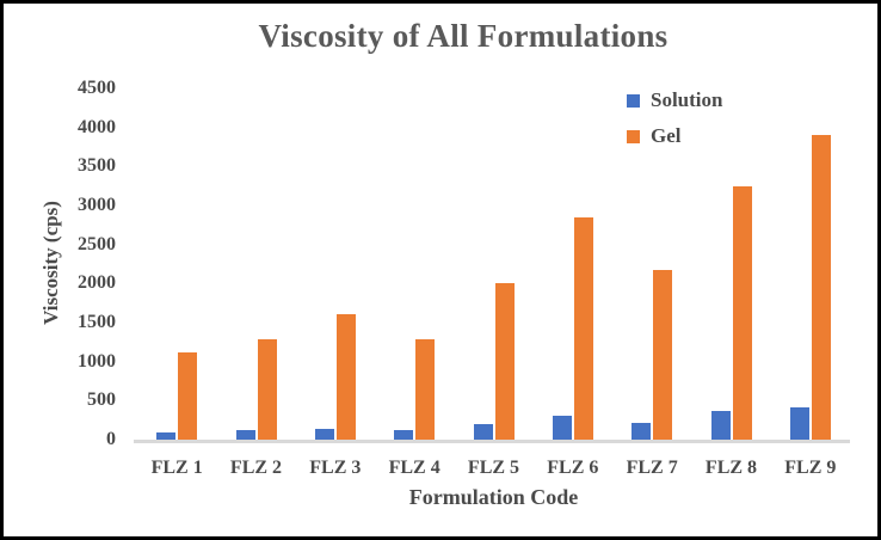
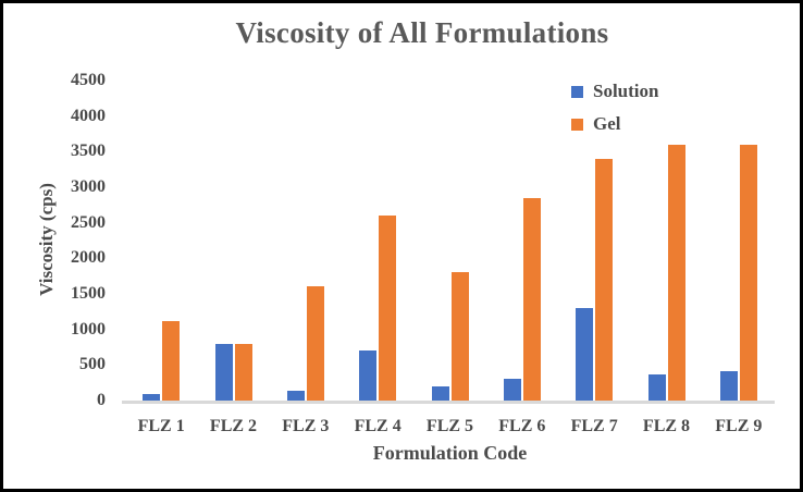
Solution/FLZ 2: 100 -> 800
Gel/FLZ 2: 1300 -> 800
Solution/FLZ 4: 100 -> 700
Gel/FLZ 4: 1300 -> 2600
Gel/FLZ 5: 2000 -> 1800
Solution/FLZ 7: 200 -> 1300
Gel/FLZ 7: 2200 -> 3400
Gel/FLZ 8: 3200 -> 3600
Gel/FLZ 9: 3900 -> 3600
